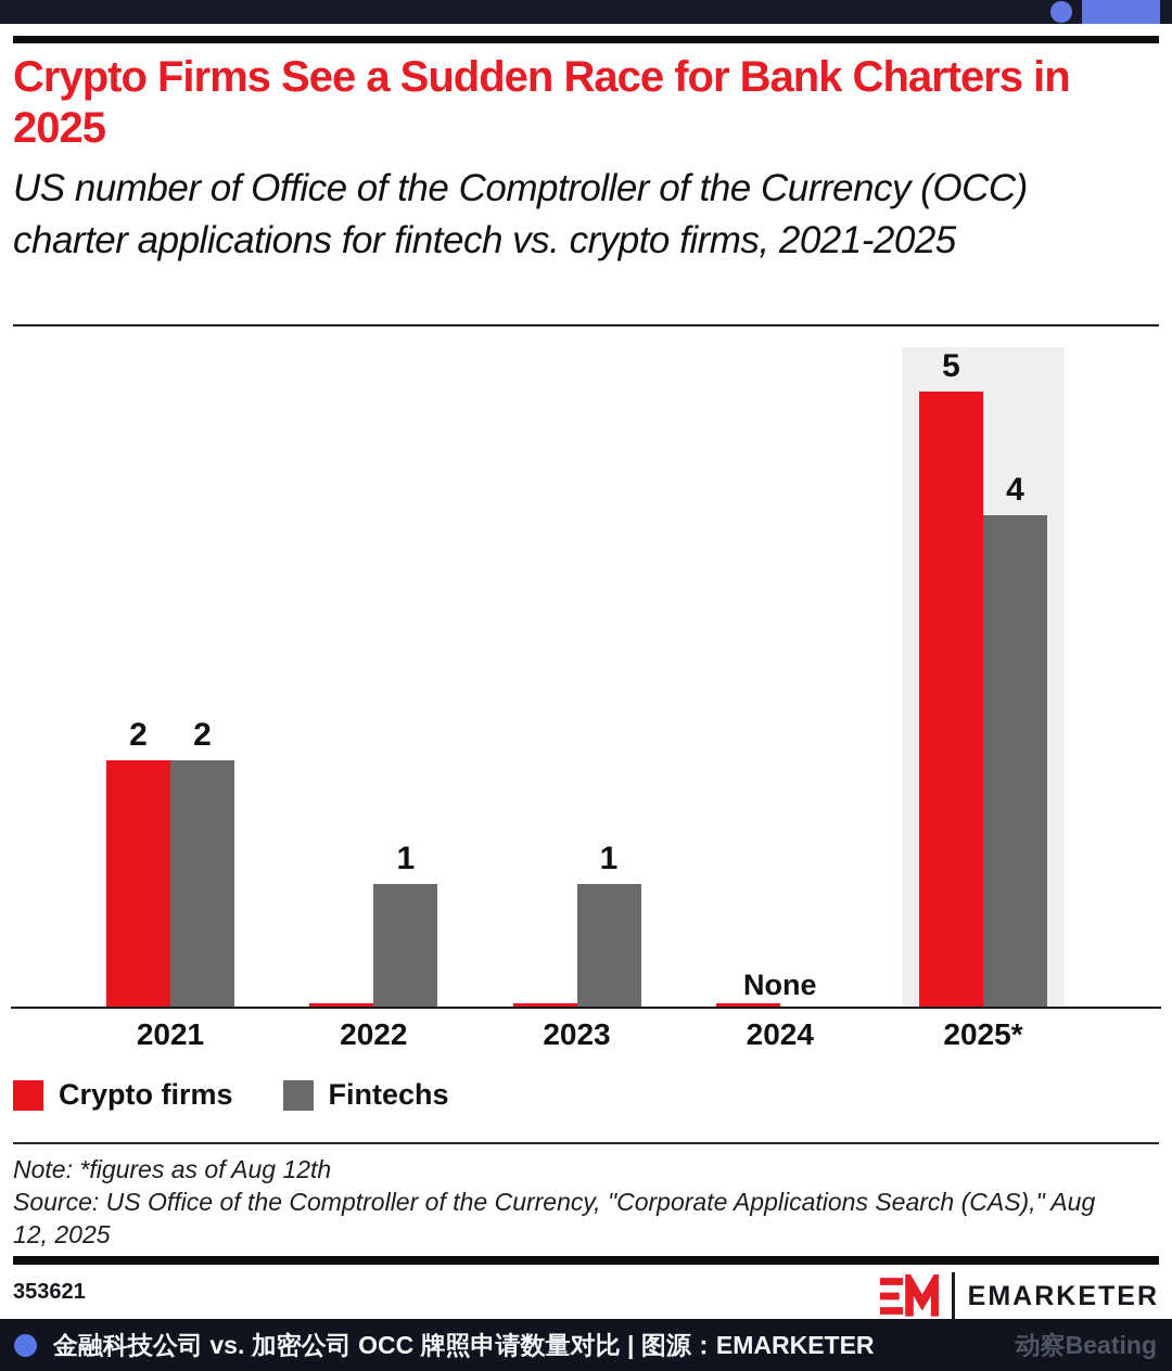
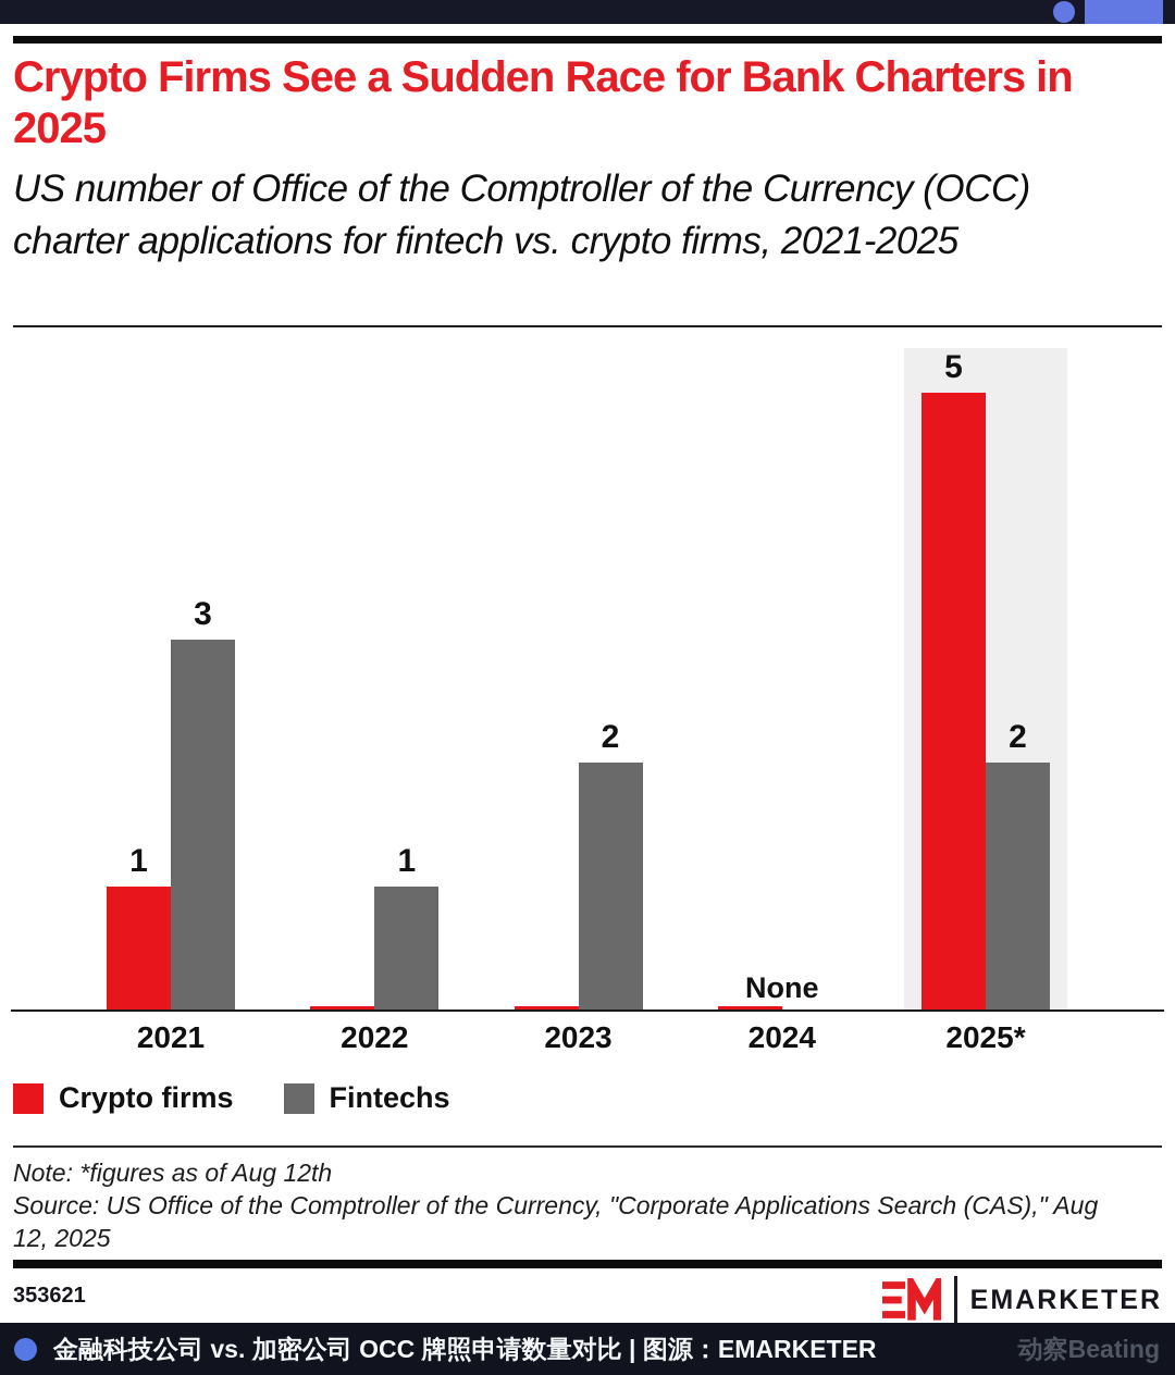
Crypto firms/2021: 2 -> 1
Fintechs/2021: 2 -> 3
Fintechs/2023: 1 -> 2
Fintechs/2025*: 4 -> 2
